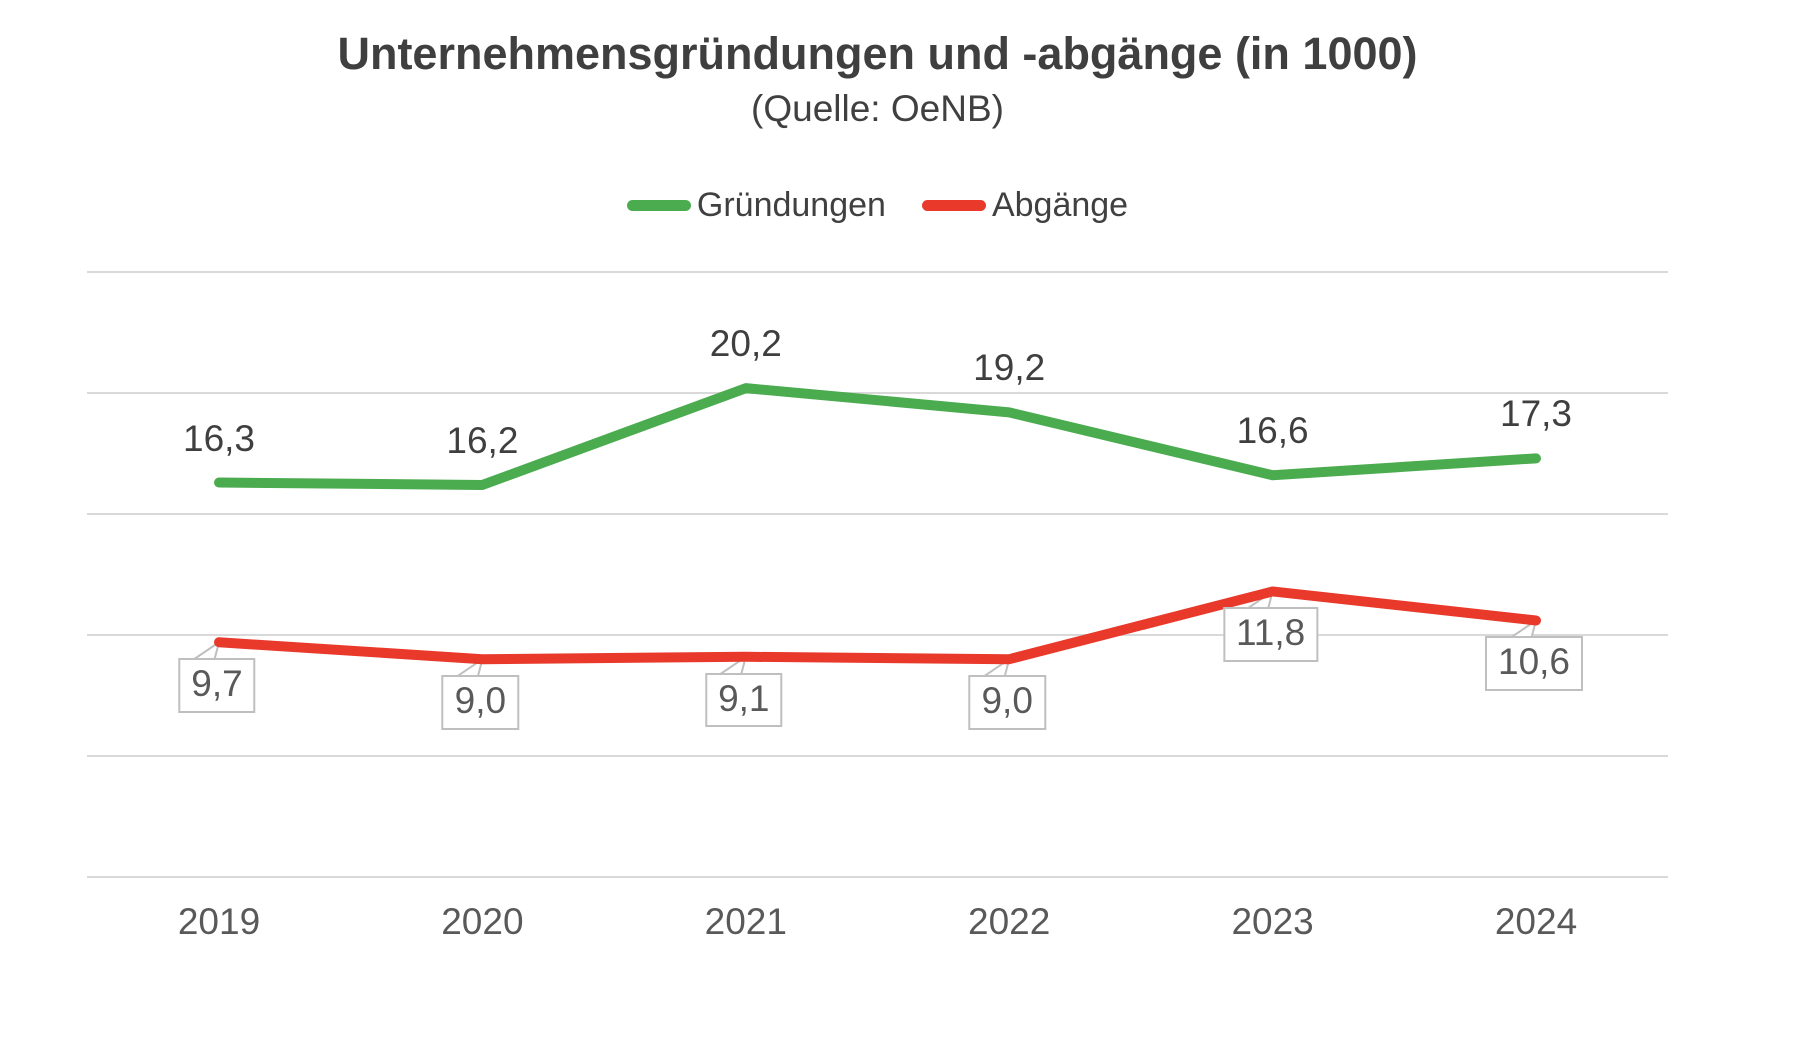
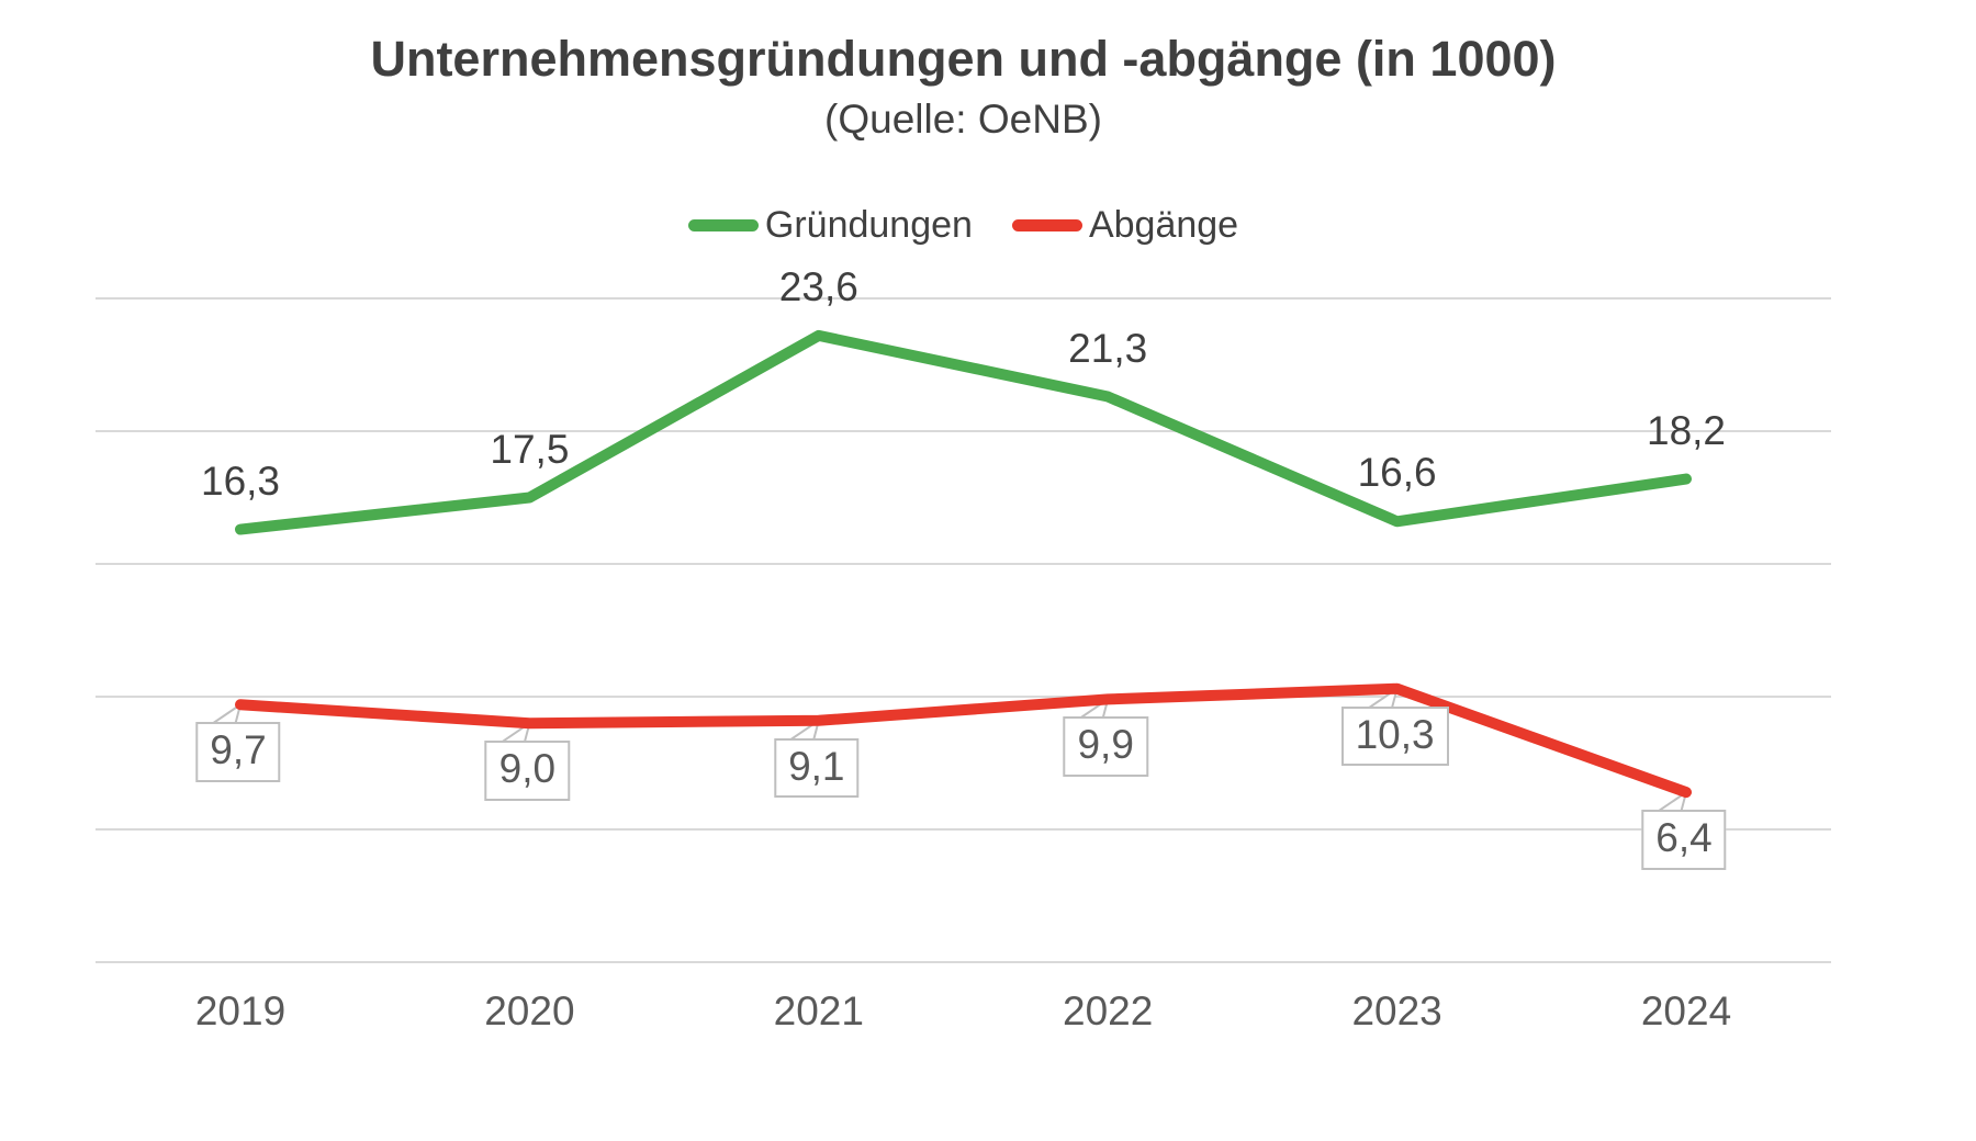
Gründungen/2020: 16,2 -> 17,5
Gründungen/2021: 20,2 -> 23,6
Gründungen/2022: 19,2 -> 21,3
Abgänge/2022: 9,0 -> 9,9
Abgänge/2023: 11,8 -> 10,3
Gründungen/2024: 17,3 -> 18,2
Abgänge/2024: 10,6 -> 6,4
